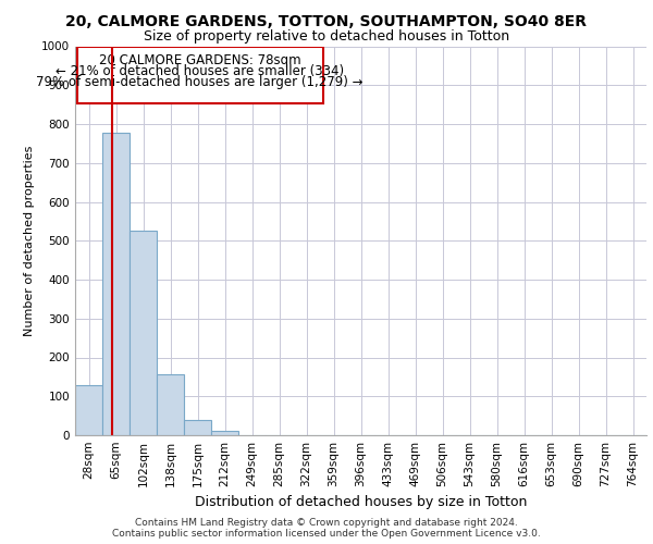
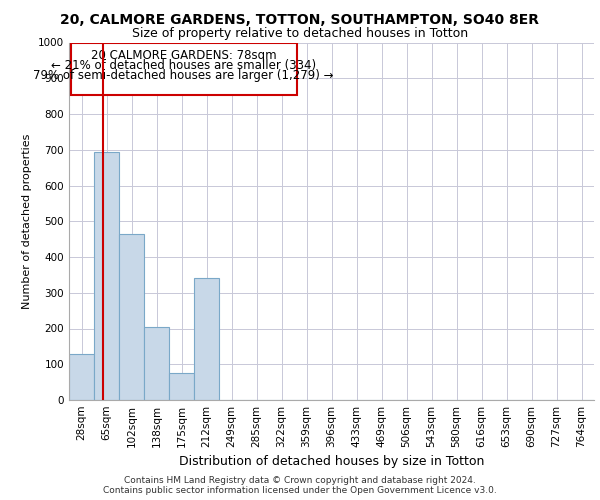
65sqm: 778 -> 695
102sqm: 525 -> 465
138sqm: 157 -> 205
175sqm: 40 -> 75
212sqm: 10 -> 340
